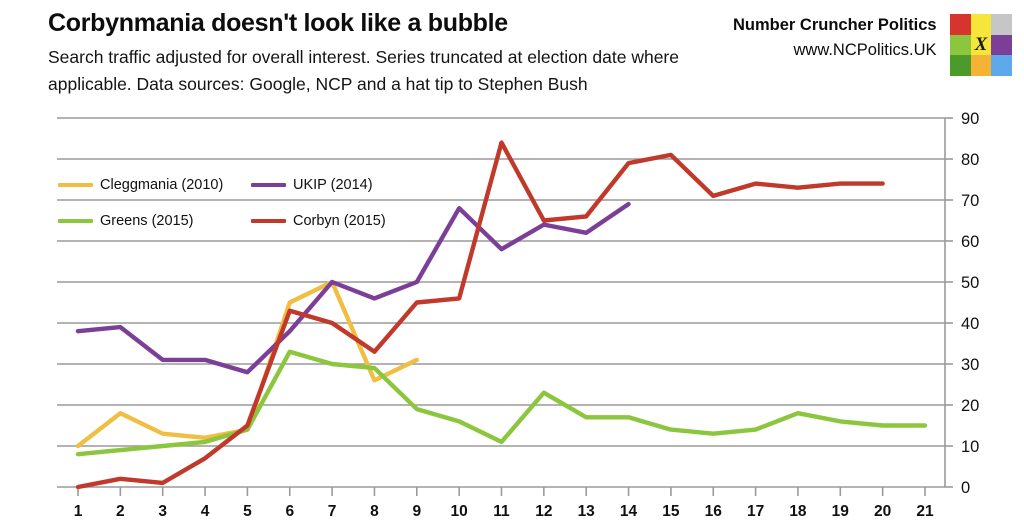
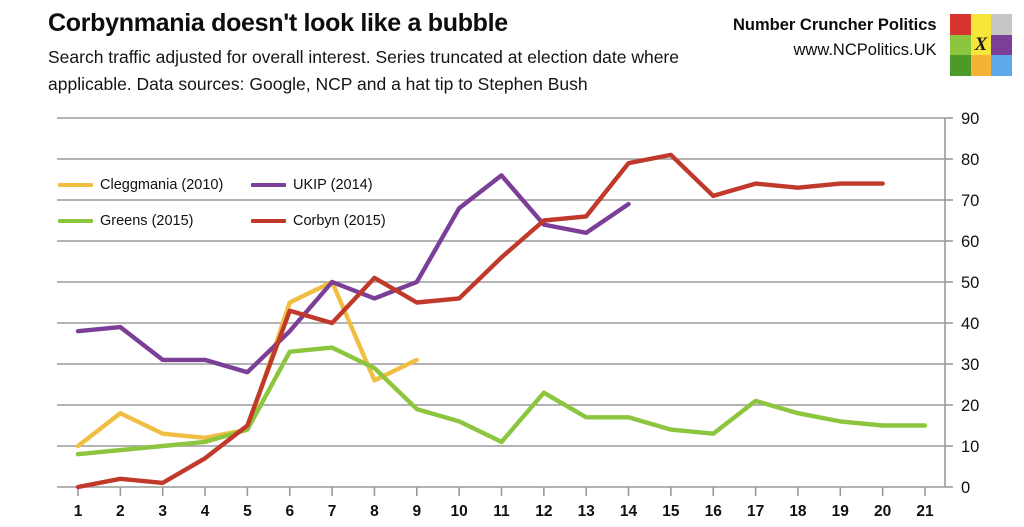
Greens (2015)/7: 30 -> 34
Corbyn (2015)/8: 33 -> 51
UKIP (2014)/11: 58 -> 76
Corbyn (2015)/11: 84 -> 56
Greens (2015)/17: 14 -> 21
